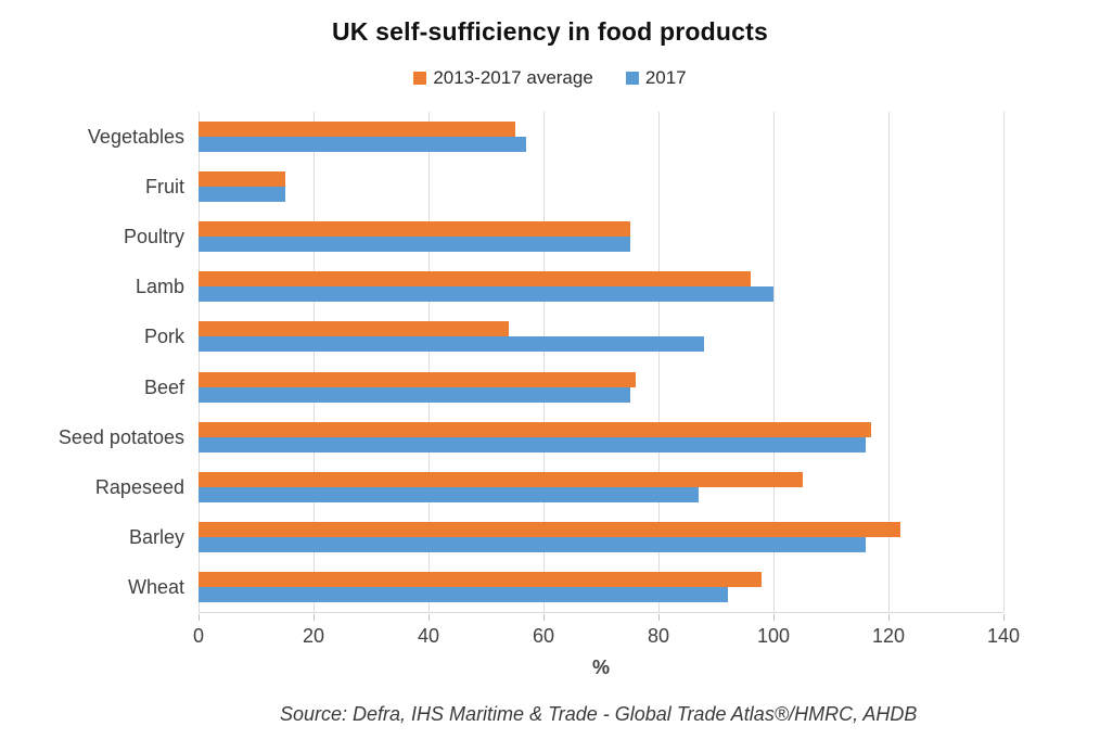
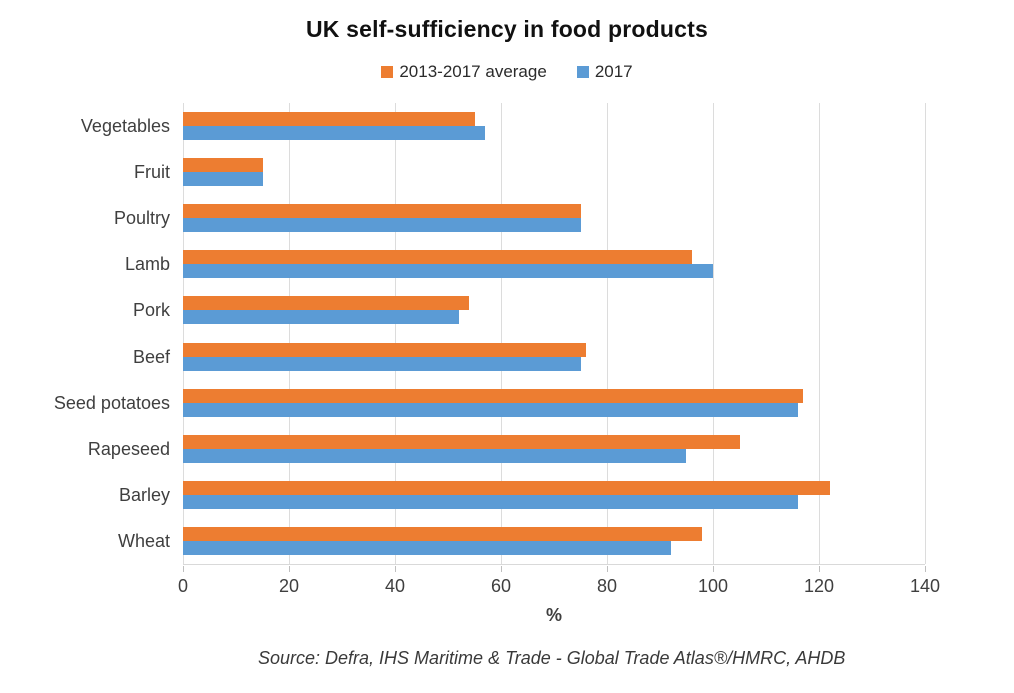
2017/Pork: 88 -> 52
2017/Rapeseed: 87 -> 95
